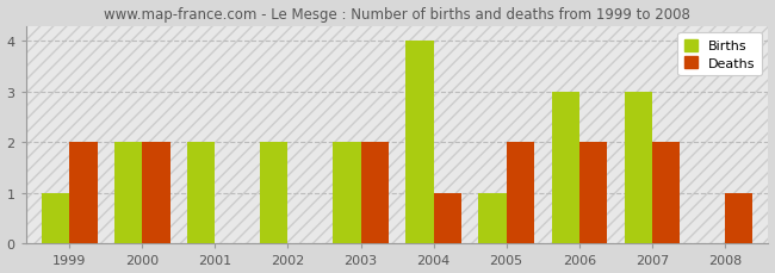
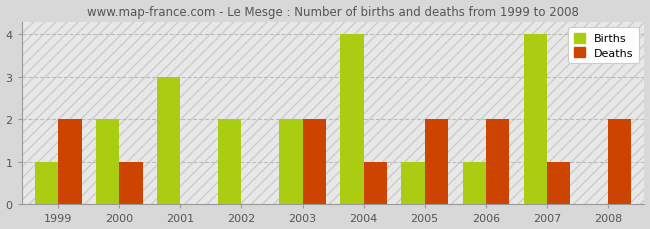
Deaths/2000: 2 -> 1
Births/2001: 2 -> 3
Births/2006: 3 -> 1
Births/2007: 3 -> 4
Deaths/2007: 2 -> 1
Deaths/2008: 1 -> 2
